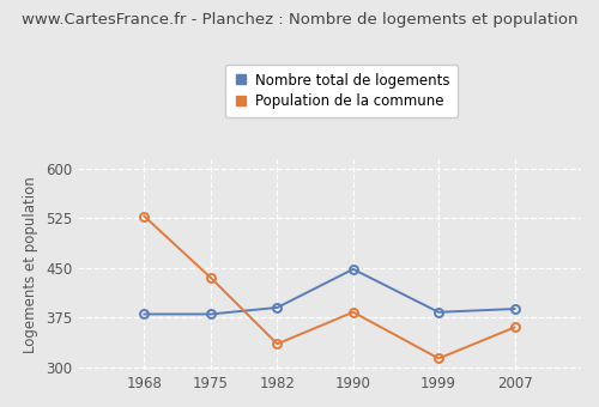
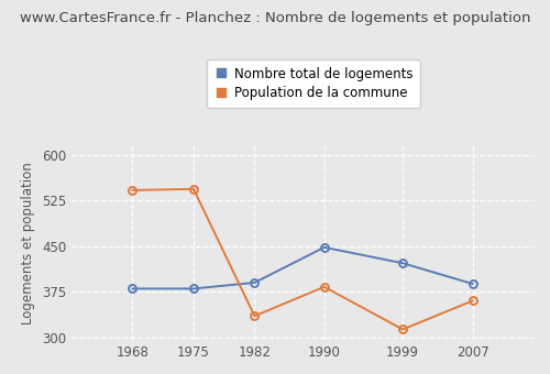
Population de la commune/1968: 528 -> 542
Population de la commune/1975: 435 -> 544
Nombre total de logements/1999: 383 -> 422
